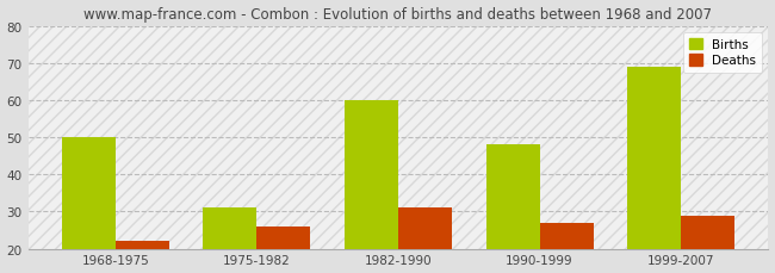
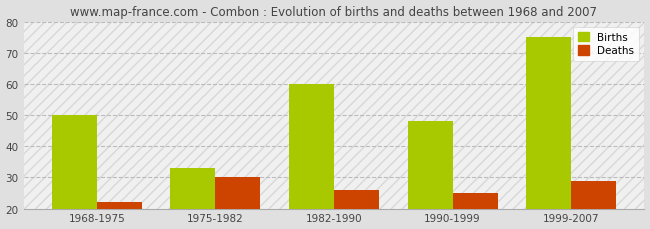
Births/1975-1982: 31 -> 33
Deaths/1975-1982: 26 -> 30
Deaths/1982-1990: 31 -> 26
Deaths/1990-1999: 27 -> 25
Births/1999-2007: 69 -> 75
